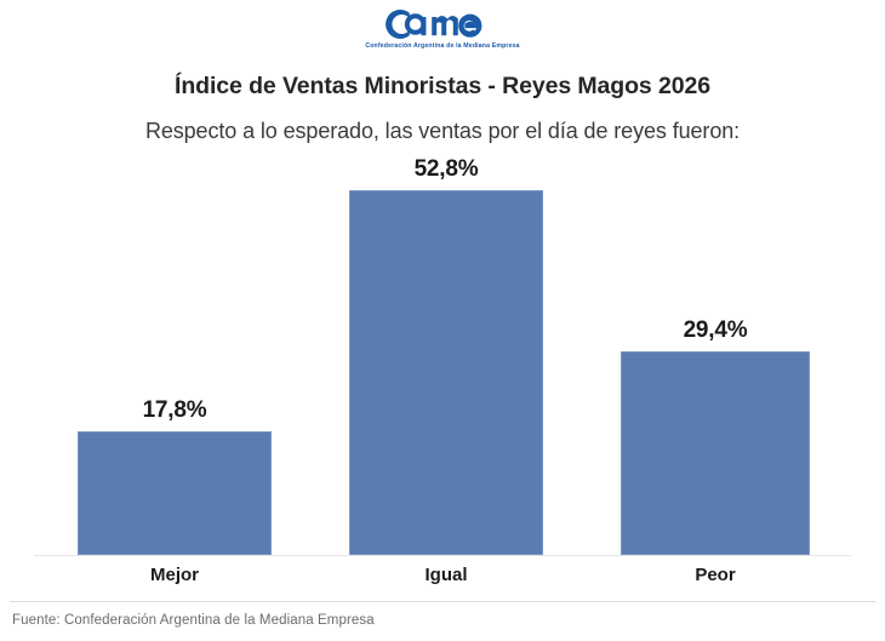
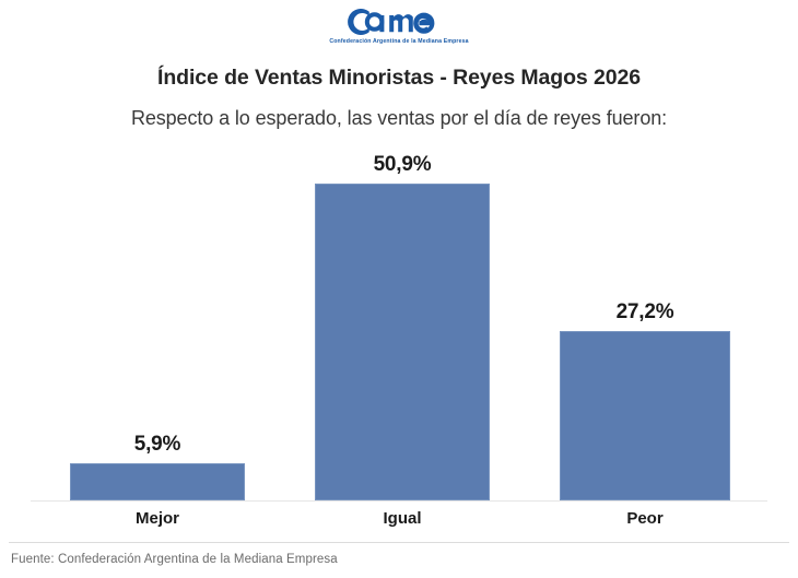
Mejor: 17,8% -> 5,9%
Igual: 52,8% -> 50,9%
Peor: 29,4% -> 27,2%
